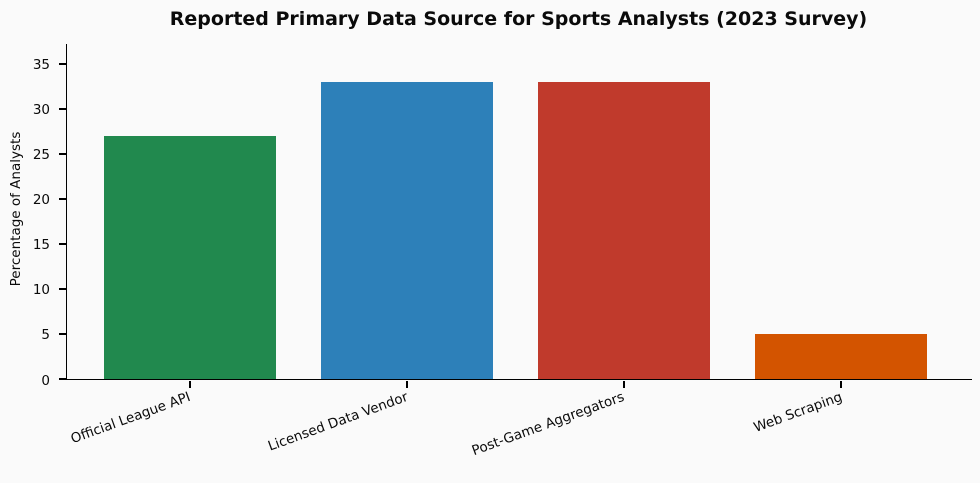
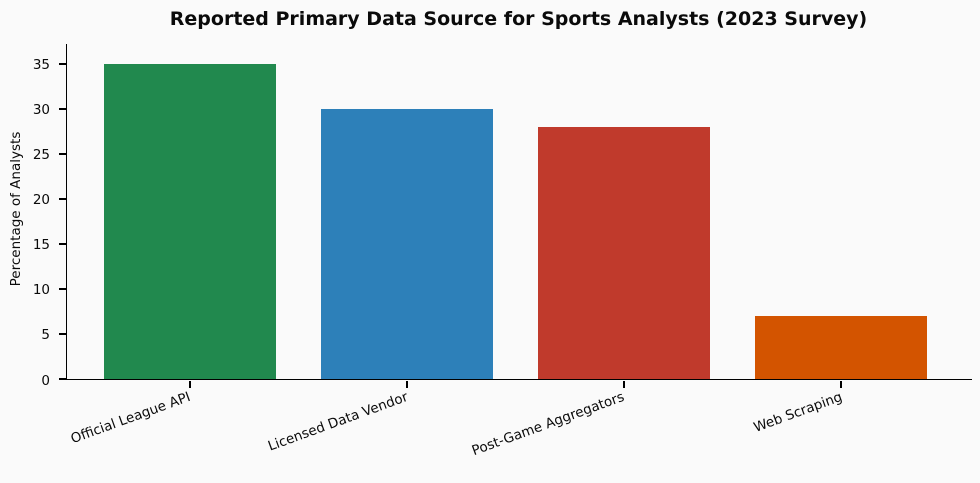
Official League API: 27 -> 35
Licensed Data Vendor: 33 -> 30
Post-Game Aggregators: 33 -> 28
Web Scraping: 5 -> 7
